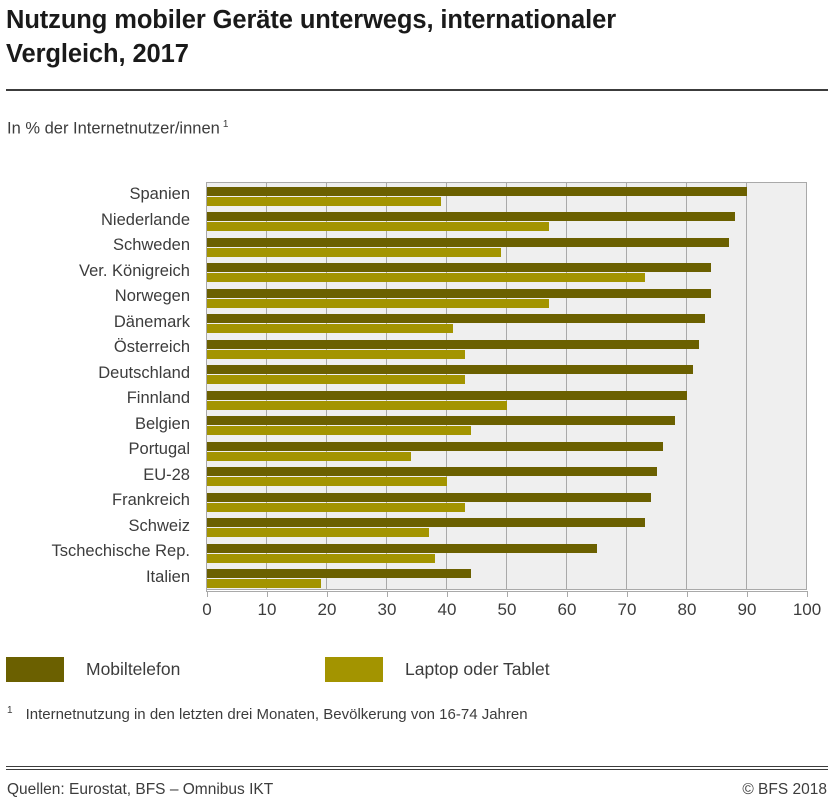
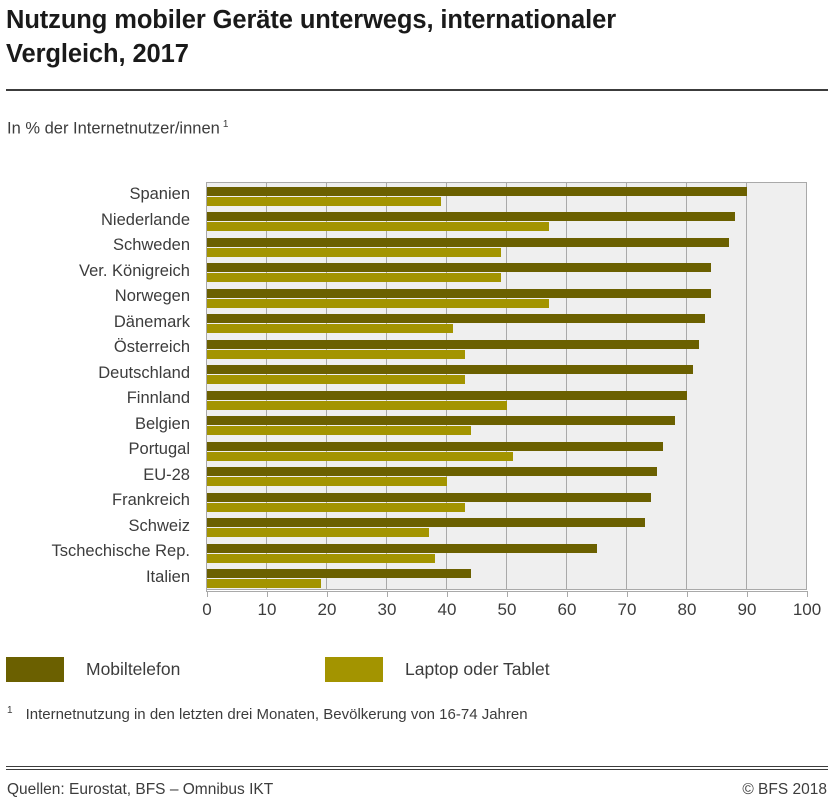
Laptop oder Tablet/Ver. Königreich: 73 -> 49
Laptop oder Tablet/Portugal: 34 -> 51
